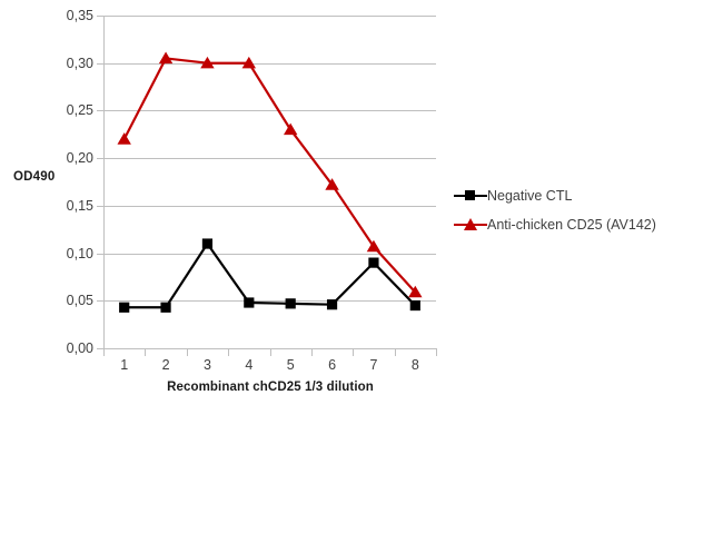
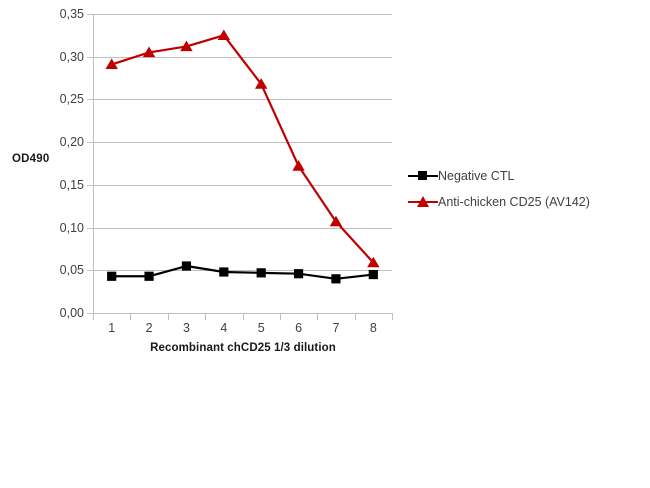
Anti-chicken CD25 (AV142)/1: 0,22 -> 0,29
Negative CTL/3: 0,11 -> 0,06
Anti-chicken CD25 (AV142)/3: 0,30 -> 0,31
Anti-chicken CD25 (AV142)/4: 0,30 -> 0,33
Anti-chicken CD25 (AV142)/5: 0,23 -> 0,27
Negative CTL/7: 0,09 -> 0,04
